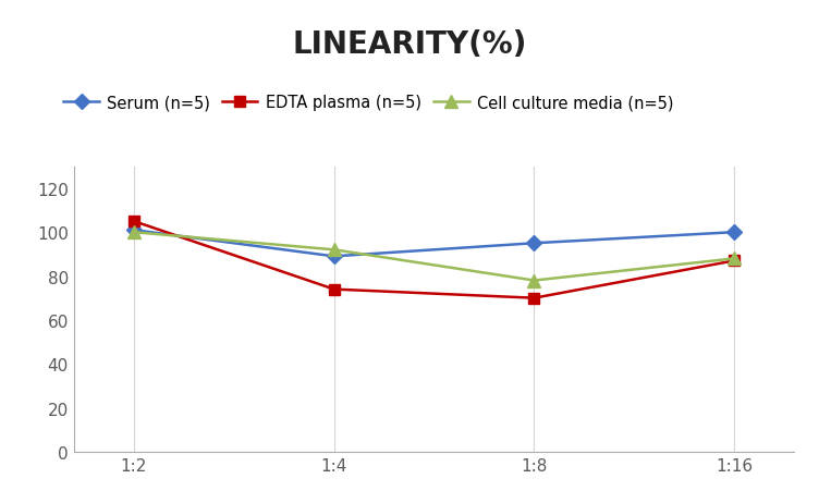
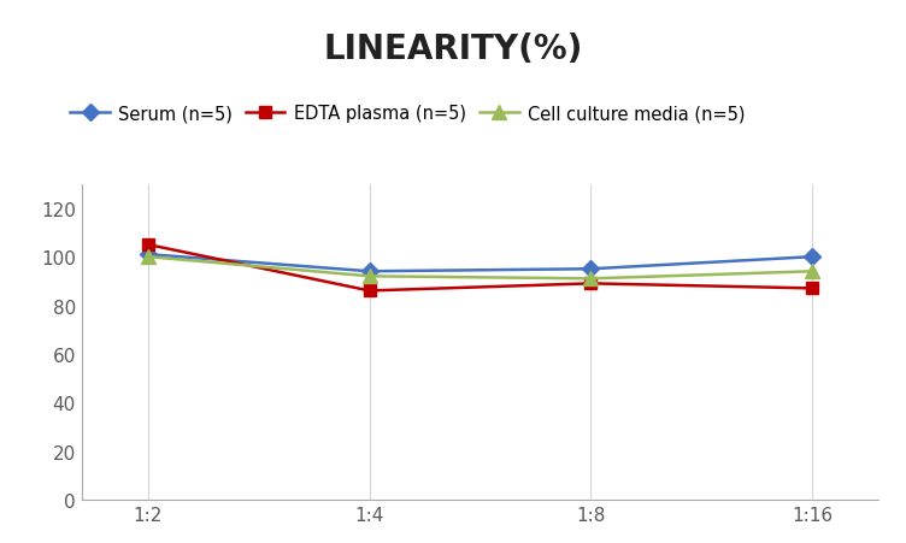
Serum (n=5)/1:4: 89 -> 94
EDTA plasma (n=5)/1:4: 74 -> 86
EDTA plasma (n=5)/1:8: 70 -> 89
Cell culture media (n=5)/1:8: 78 -> 91
Cell culture media (n=5)/1:16: 88 -> 94
